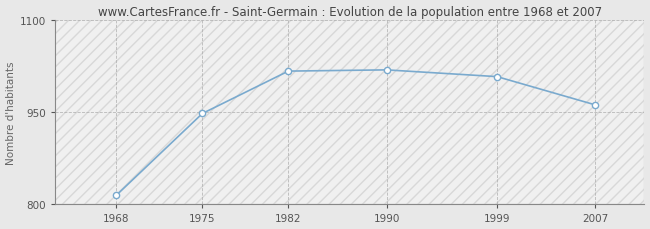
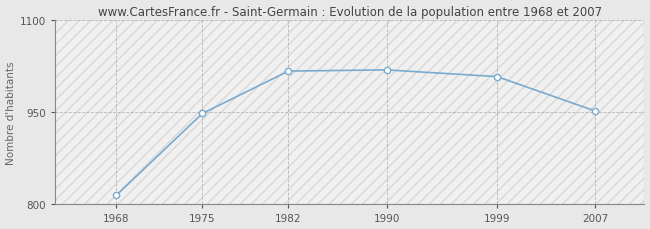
2007: 962 -> 952
